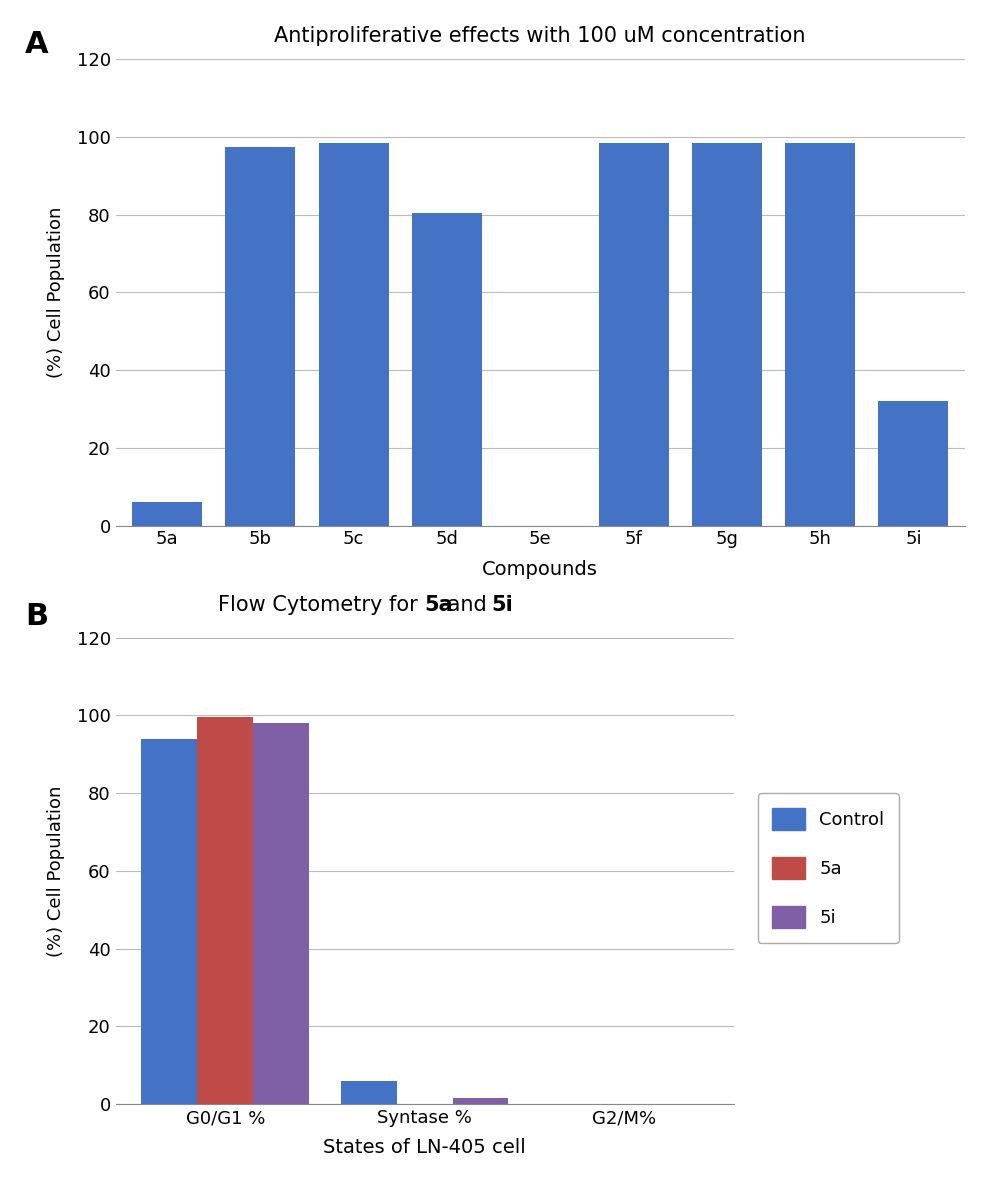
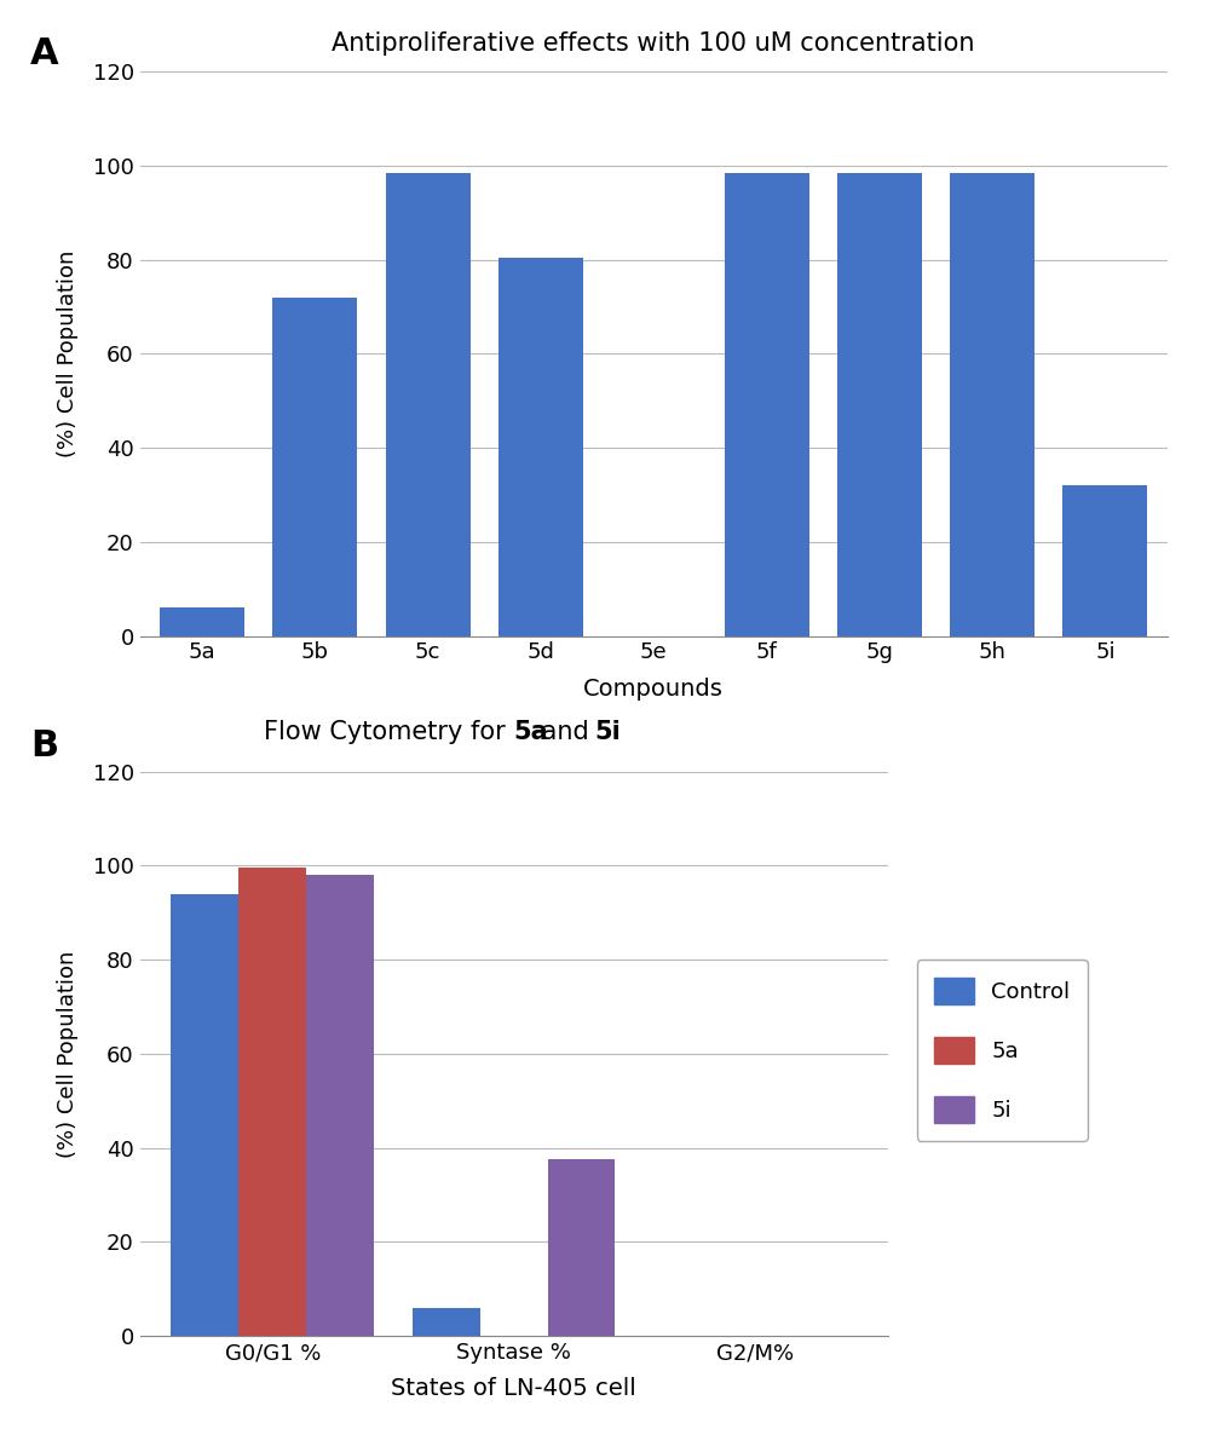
Antiproliferative effects with 100 uM concentration/5b: 97.5 -> 72.0
5i/Syntase %: 1.5 -> 37.5
